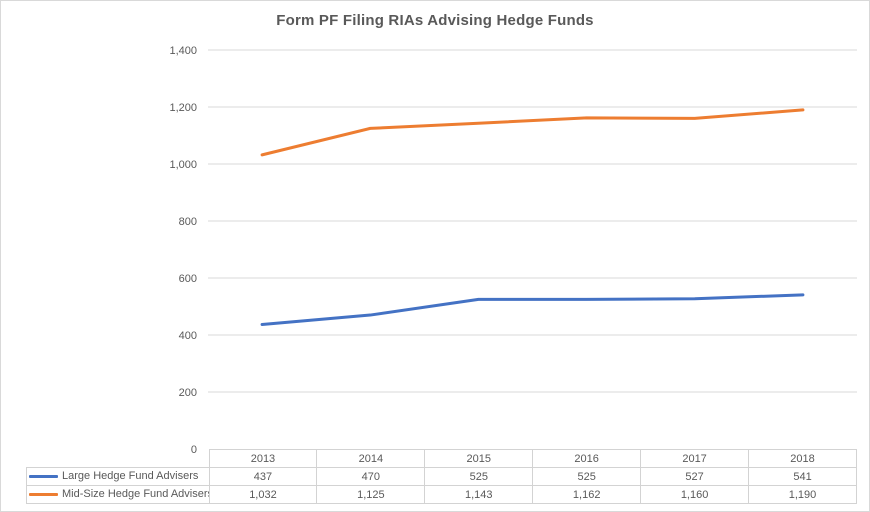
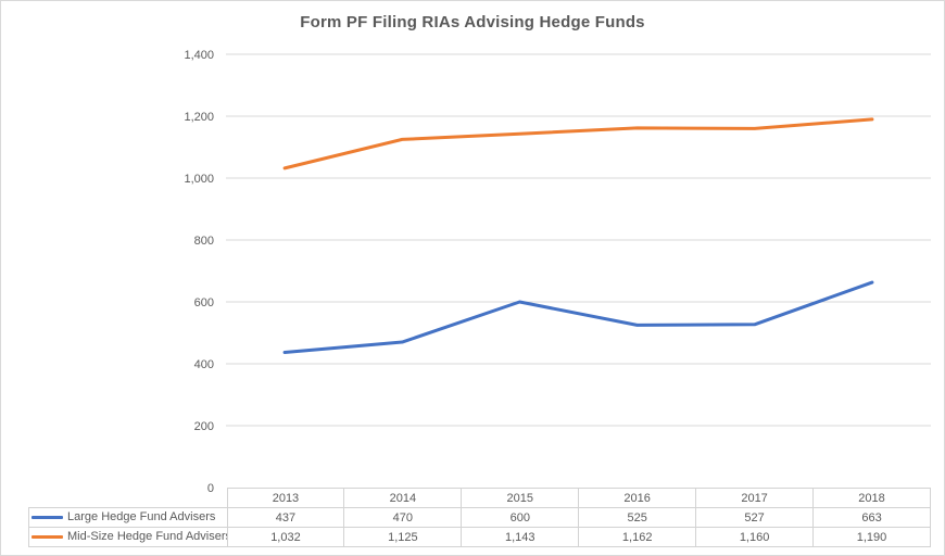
Large Hedge Fund Advisers/2015: 525 -> 600
Large Hedge Fund Advisers/2018: 541 -> 663
